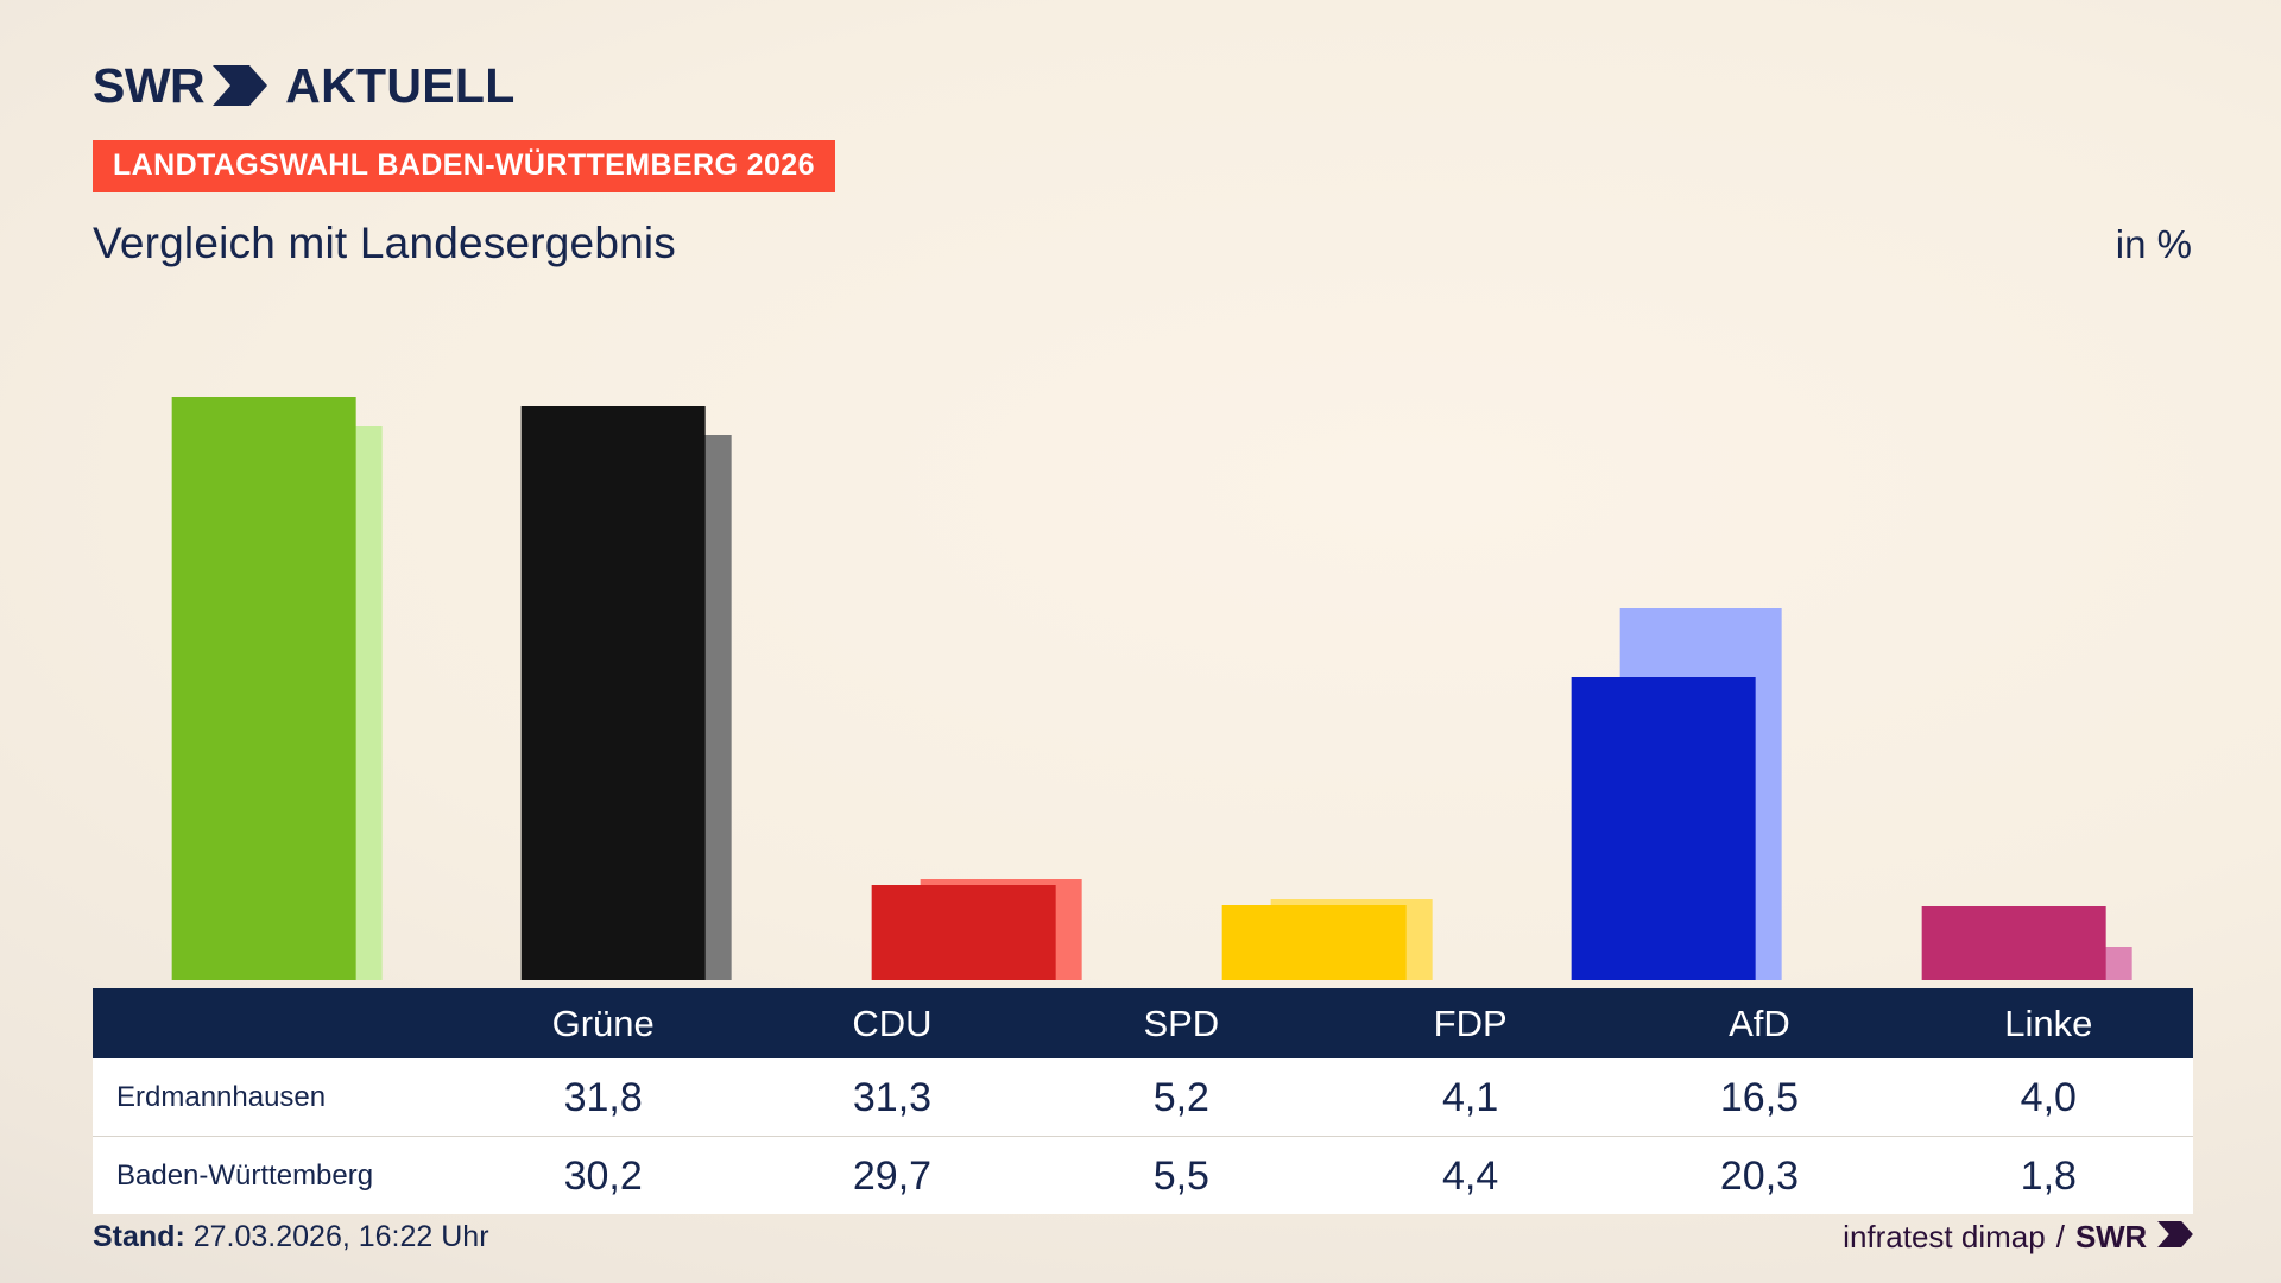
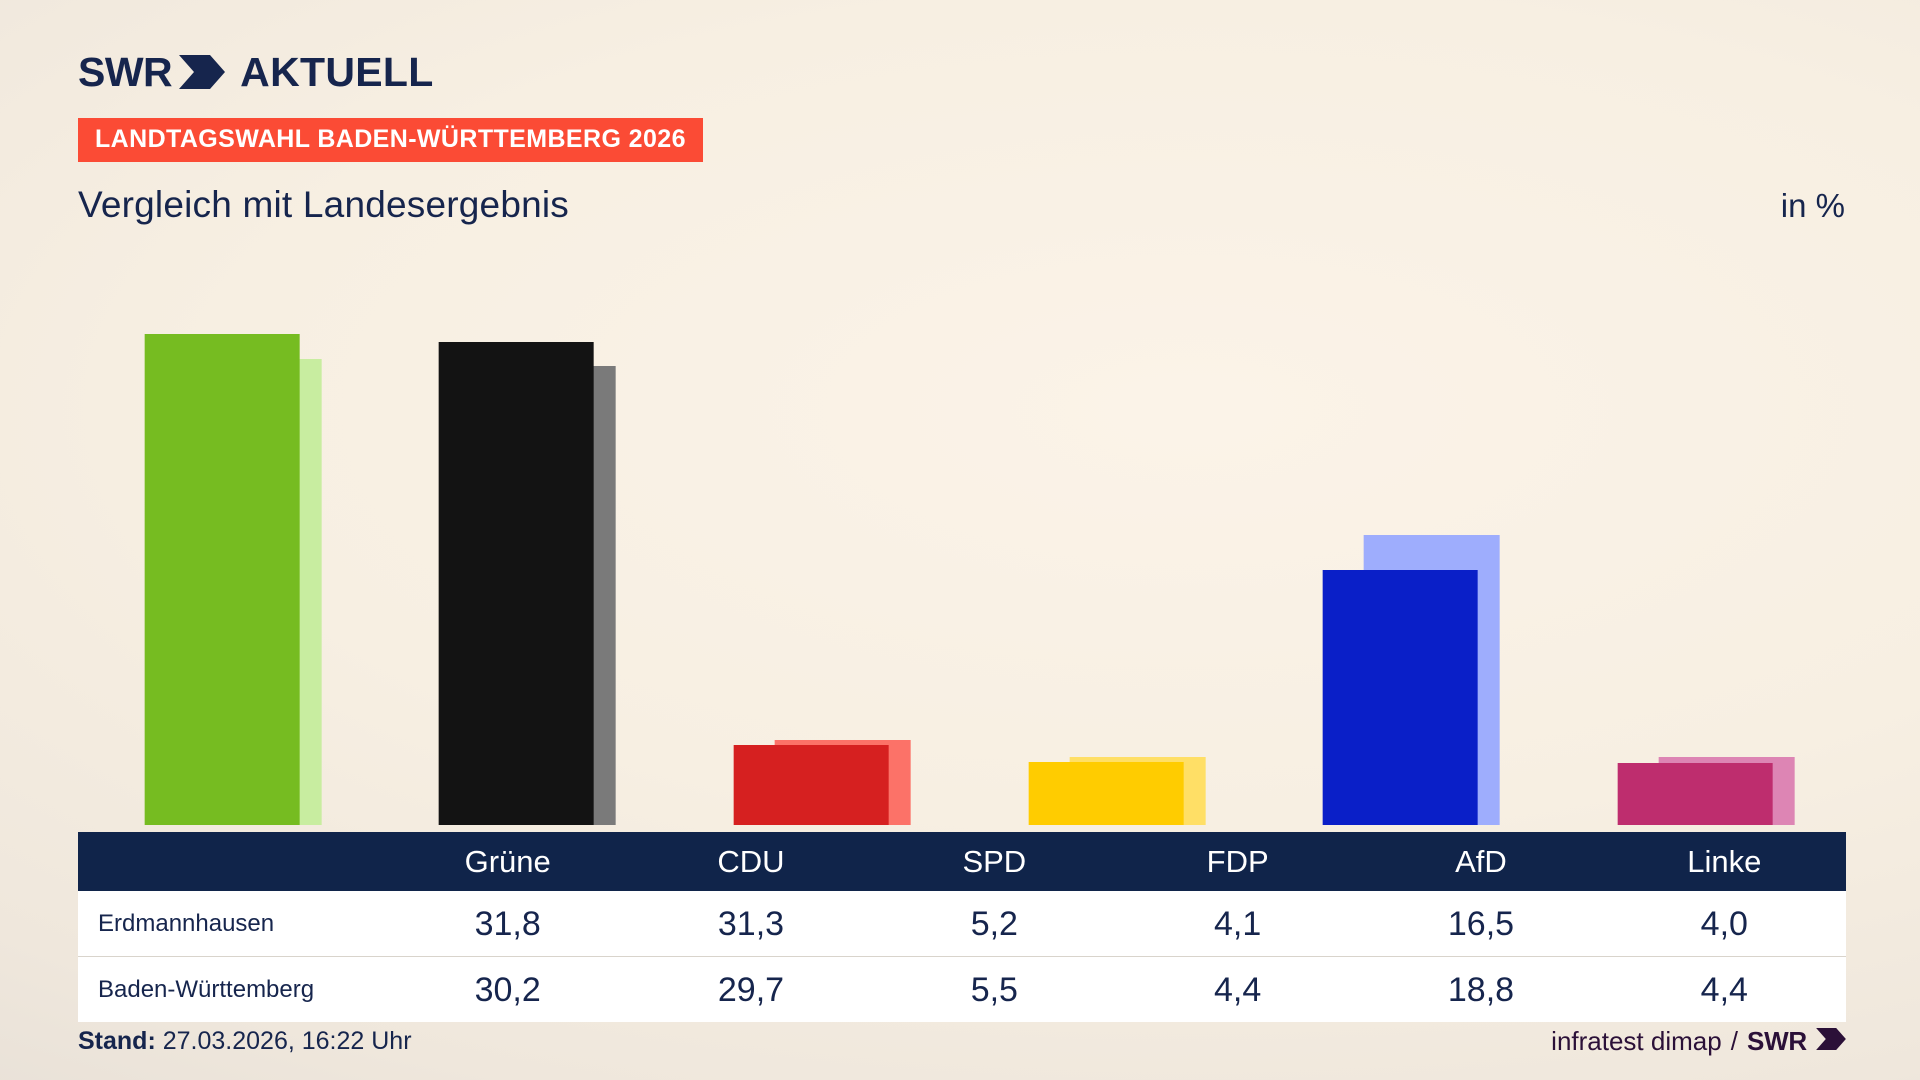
Baden-Württemberg/AfD: 20,3 -> 18,8
Baden-Württemberg/Linke: 1,8 -> 4,4
